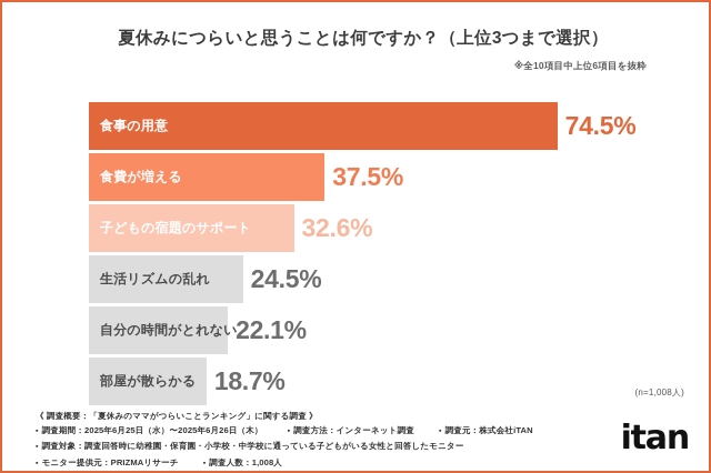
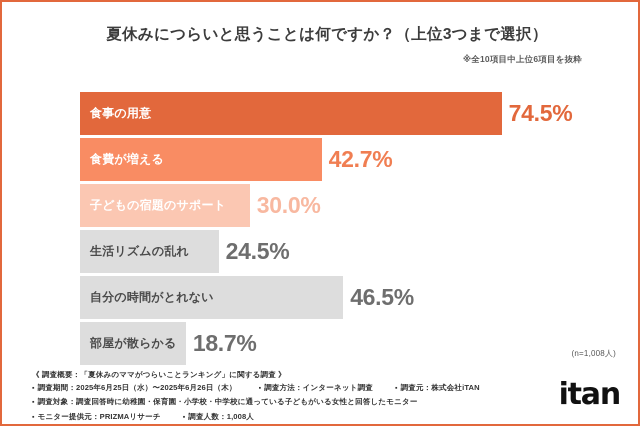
食費が増える: 37.5% -> 42.7%
子どもの宿題のサポート: 32.6% -> 30.0%
自分の時間がとれない: 22.1% -> 46.5%
